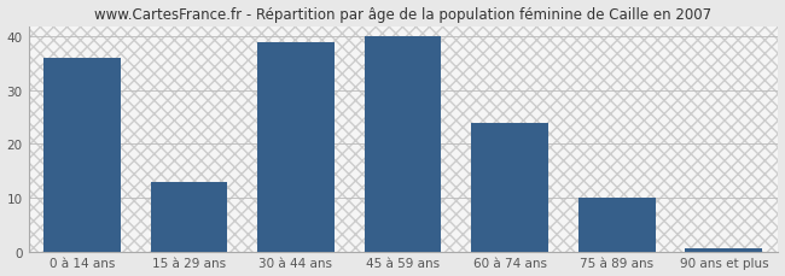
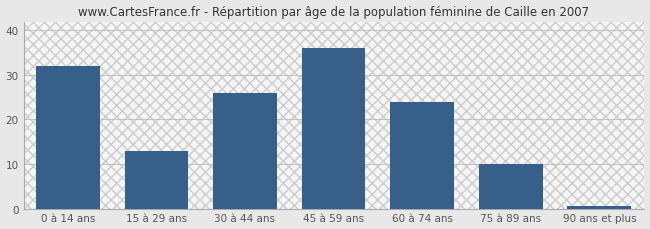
0 à 14 ans: 36.0 -> 32.0
30 à 44 ans: 39.0 -> 26.0
45 à 59 ans: 40.0 -> 36.0
